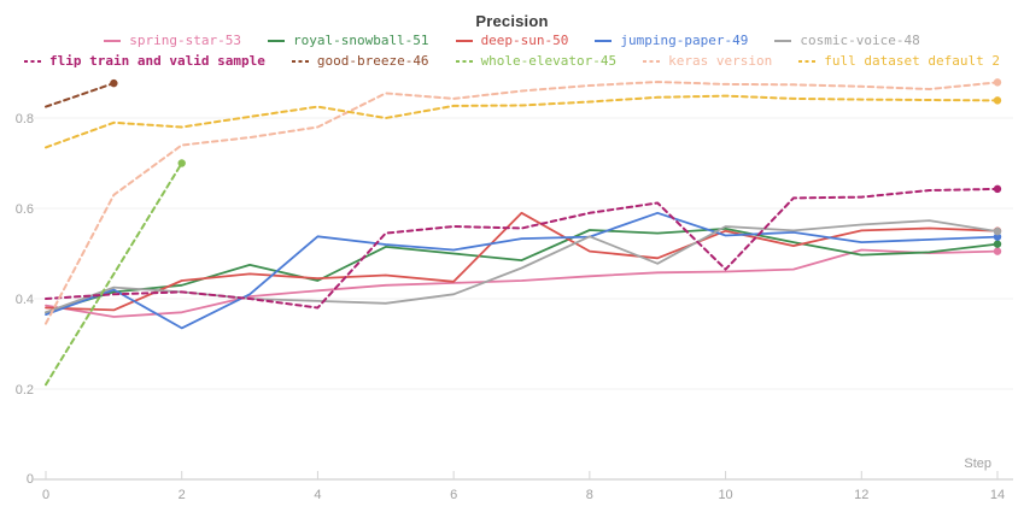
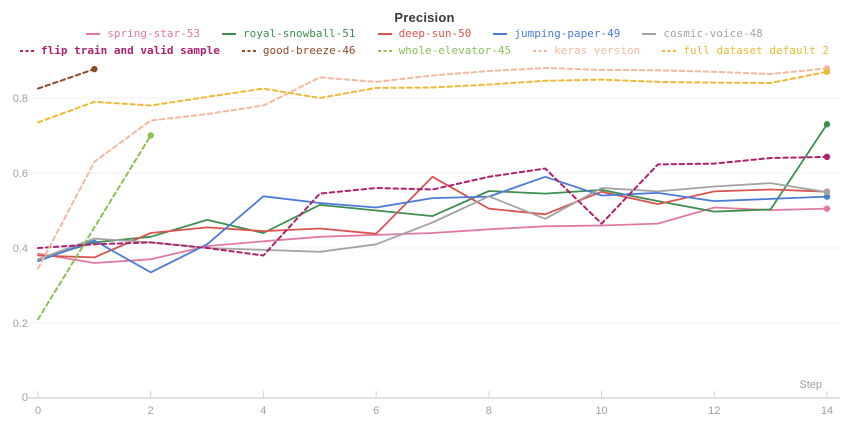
royal-snowball-51/14: 0.52 -> 0.73
full dataset default 2/14: 0.84 -> 0.87
